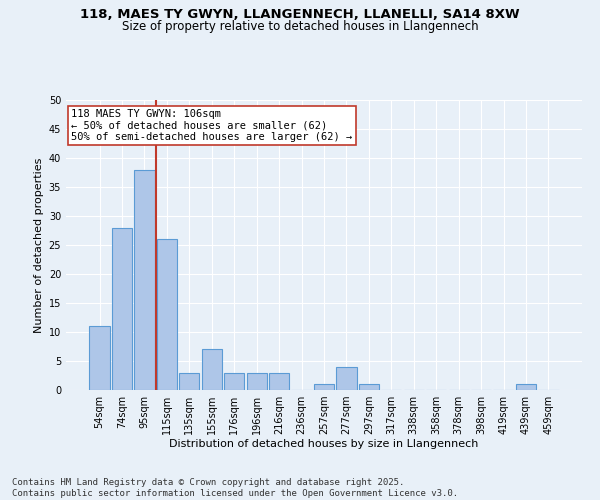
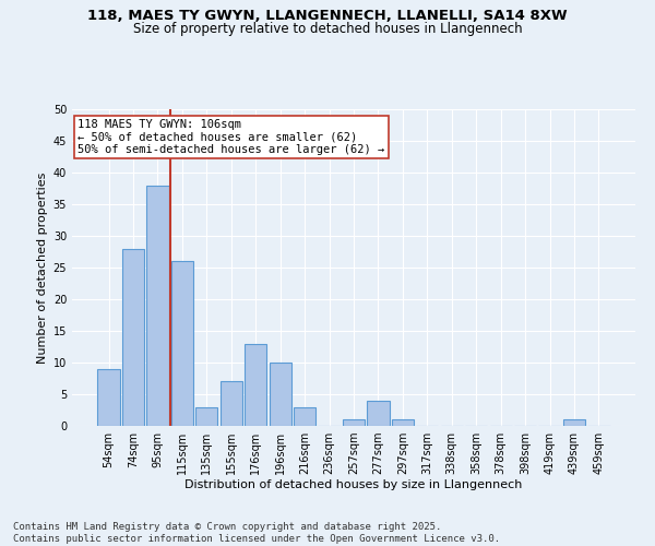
54sqm: 11 -> 9
176sqm: 3 -> 13
196sqm: 3 -> 10
